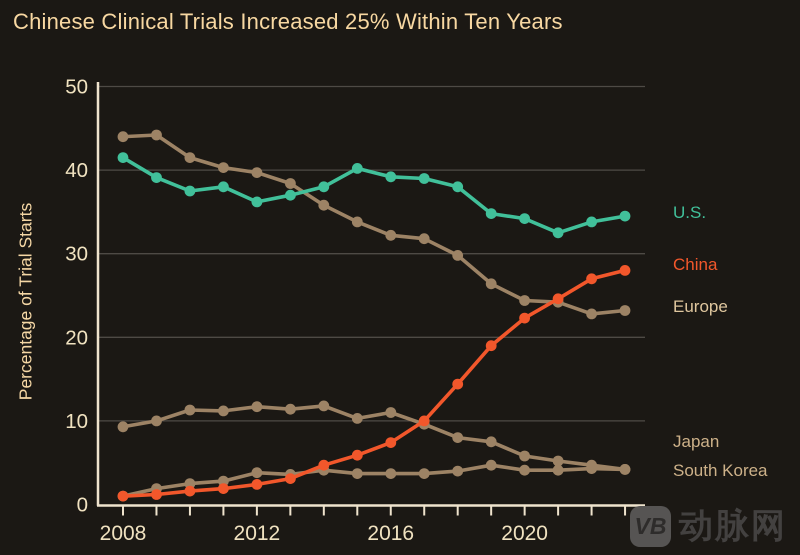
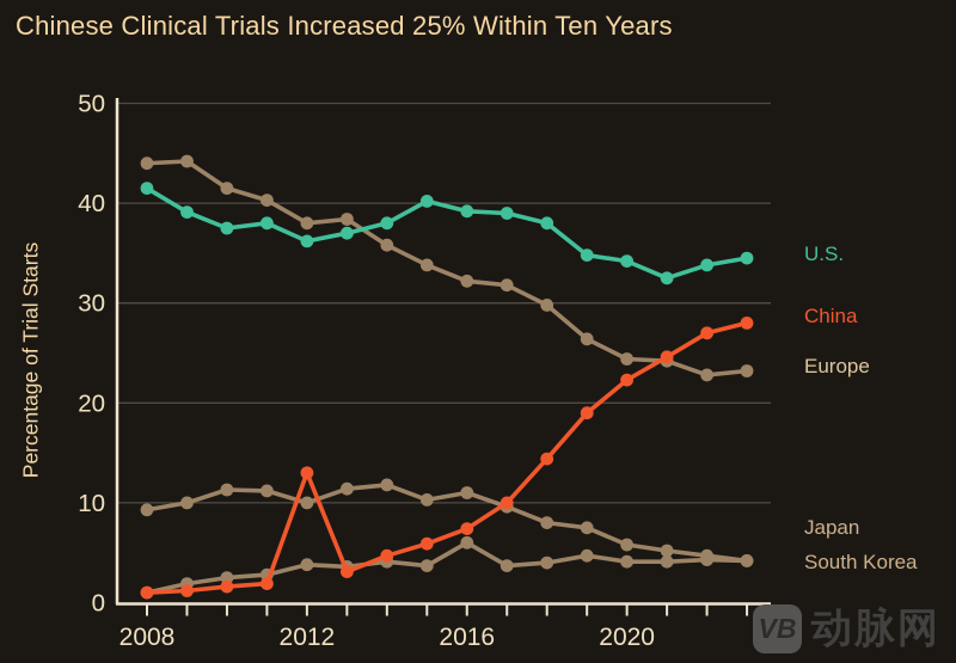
China/2012: 2 -> 13
Europe/2012: 40 -> 38
Japan/2012: 12 -> 10
South Korea/2016: 4 -> 6
